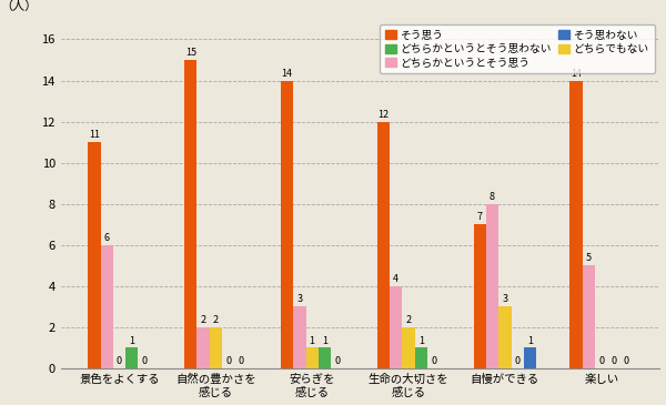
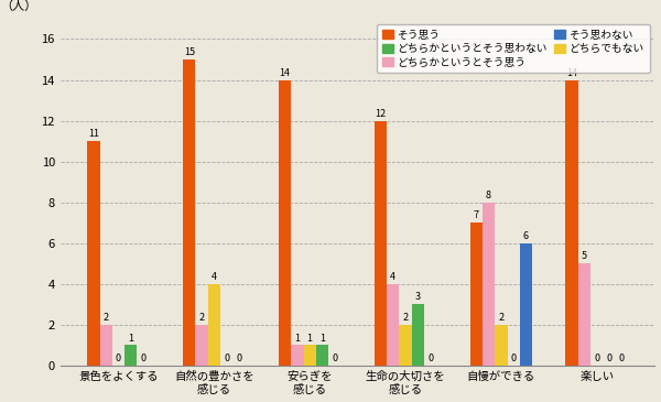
どちらかというとそう思う/景色をよくする: 6 -> 2
どちらでもない/自然の豊かさを 感じる: 2 -> 4
どちらかというとそう思う/安らぎを 感じる: 3 -> 1
どちらかというとそう思わない/生命の大切さを 感じる: 1 -> 3
どちらでもない/自慢ができる: 3 -> 2
そう思わない/自慢ができる: 1 -> 6
